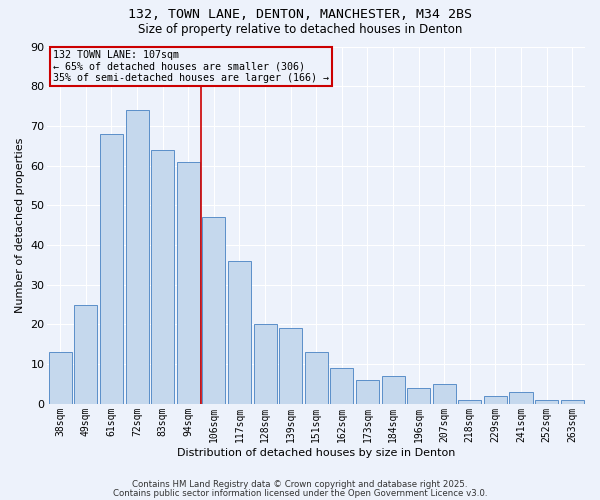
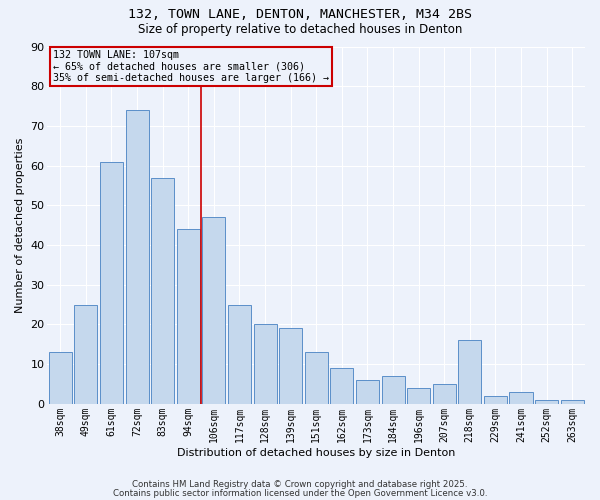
61sqm: 68 -> 61
83sqm: 64 -> 57
94sqm: 61 -> 44
117sqm: 36 -> 25
218sqm: 1 -> 16
